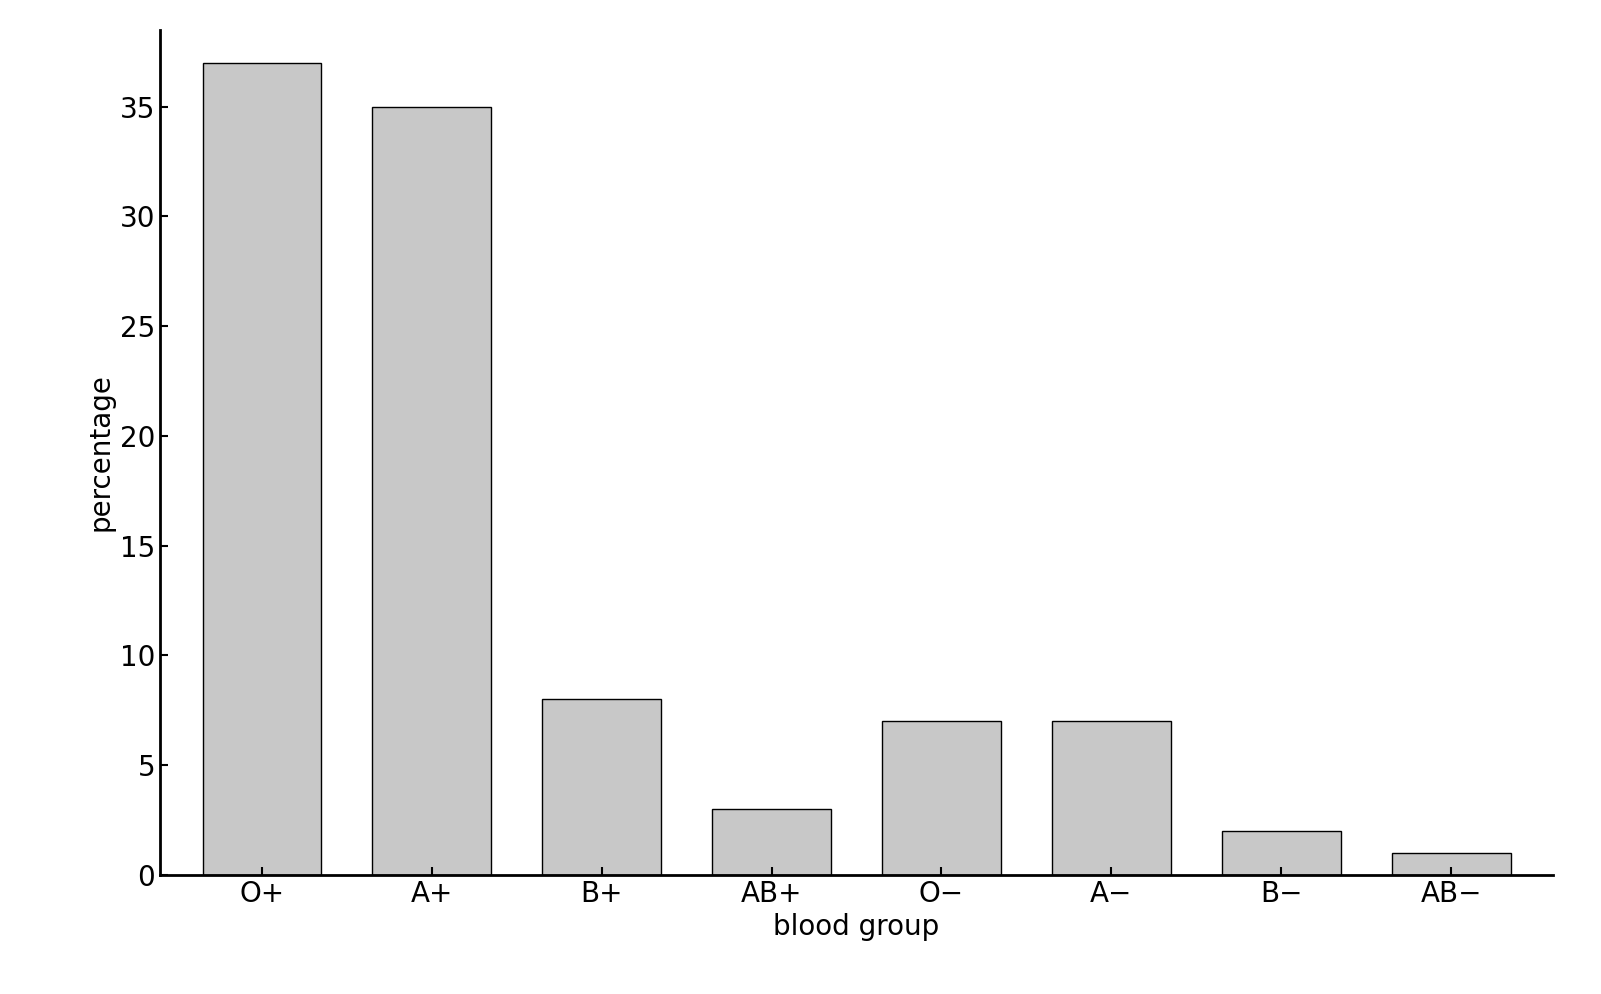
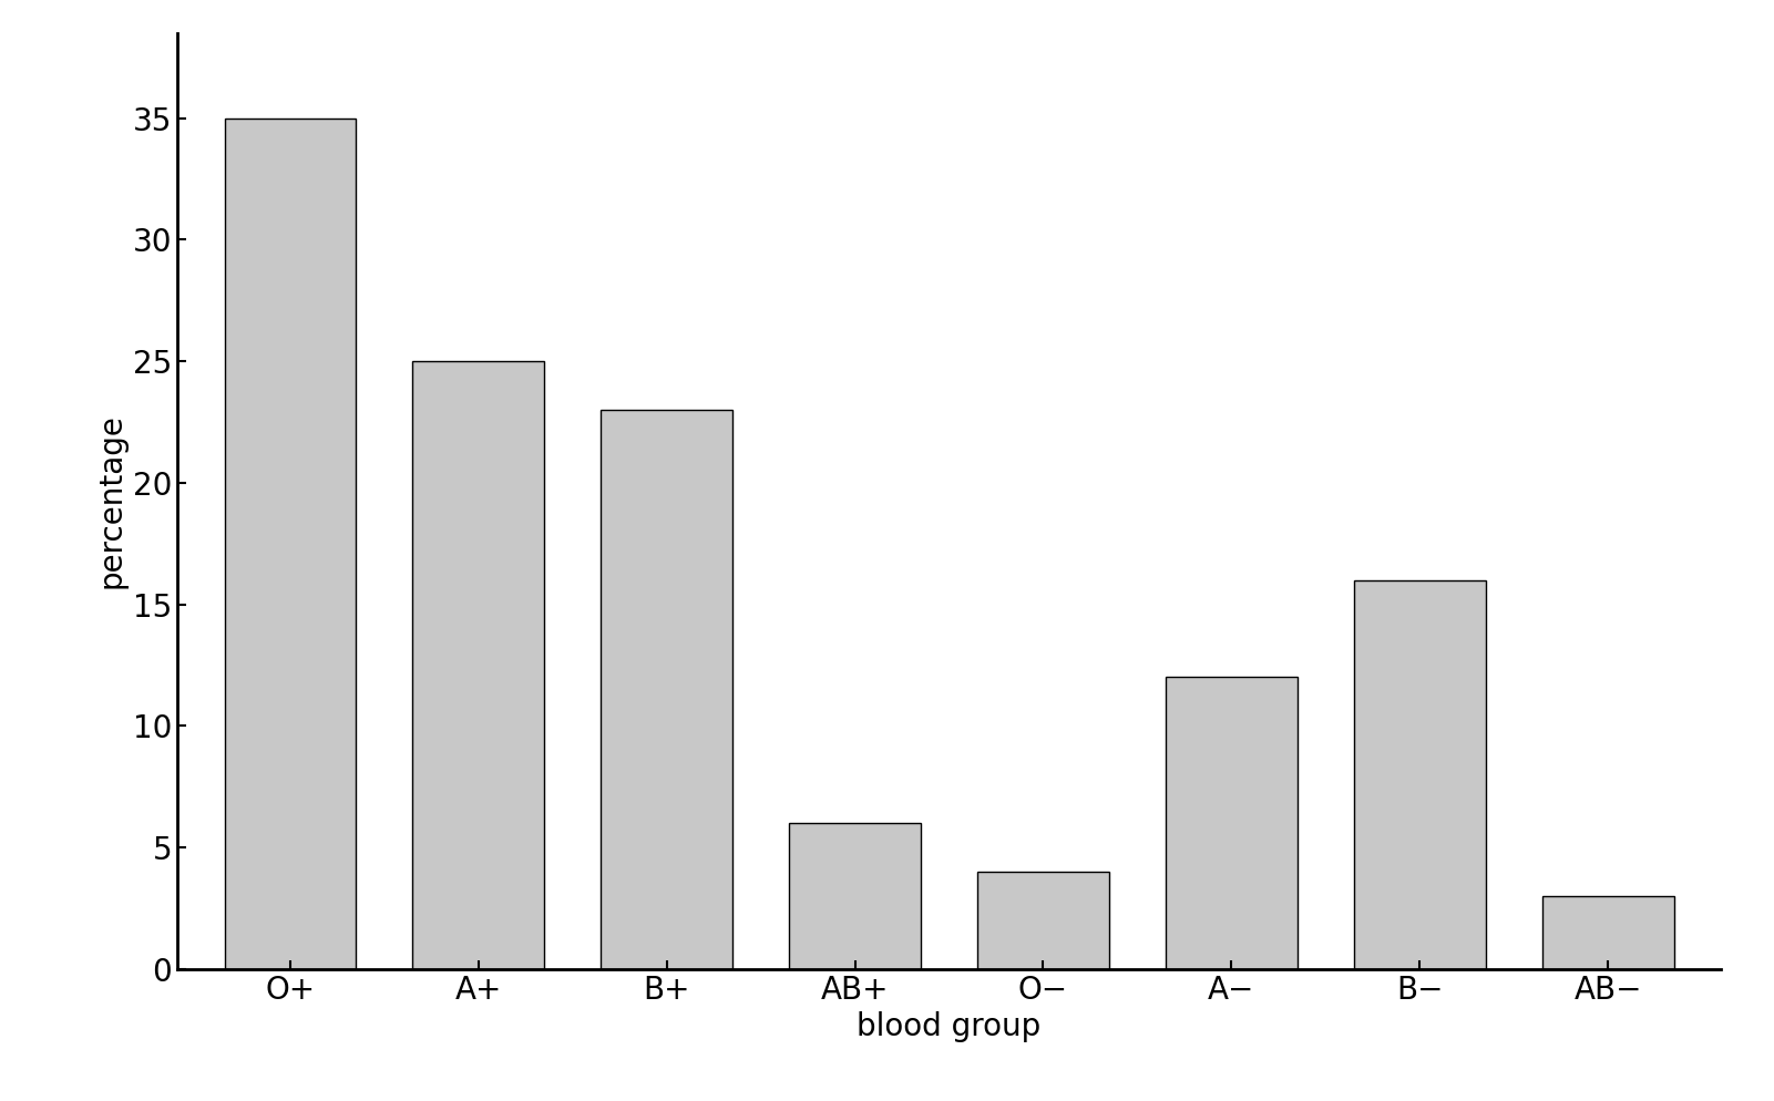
O+: 37 -> 35
A+: 35 -> 25
B+: 8 -> 23
AB+: 3 -> 6
O−: 7 -> 4
A−: 7 -> 12
B−: 2 -> 16
AB−: 1 -> 3
